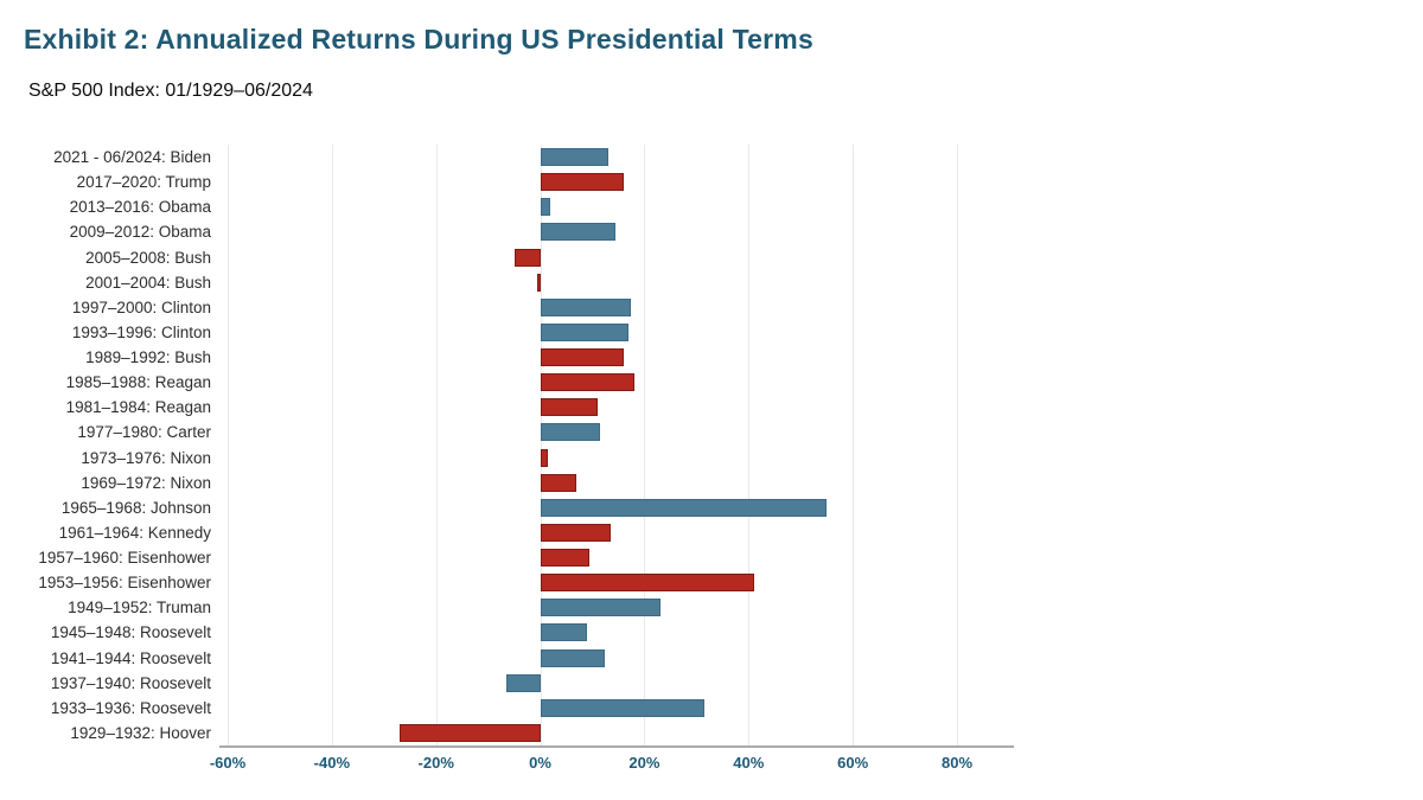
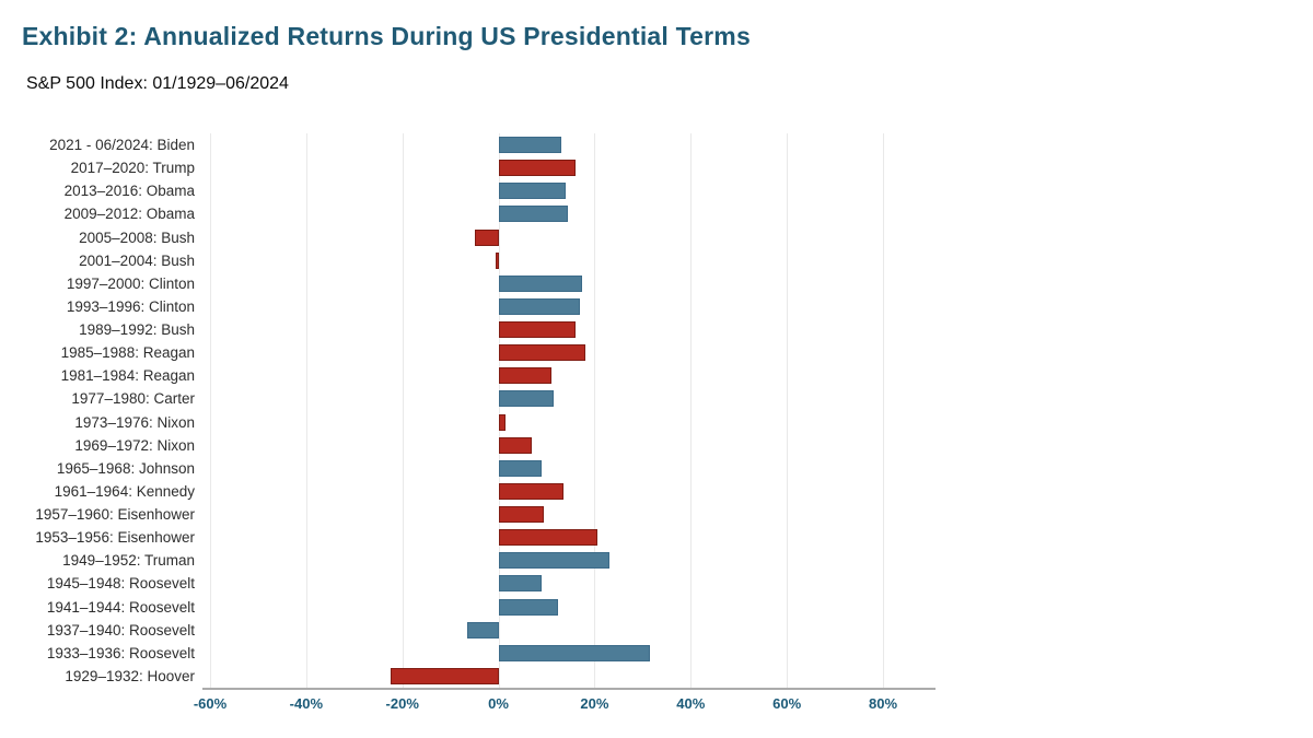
2013–2016: Obama: 2% -> 14%
1965–1968: Johnson: 55% -> 9%
1953–1956: Eisenhower: 41% -> 20%
1929–1932: Hoover: -27% -> -22%
